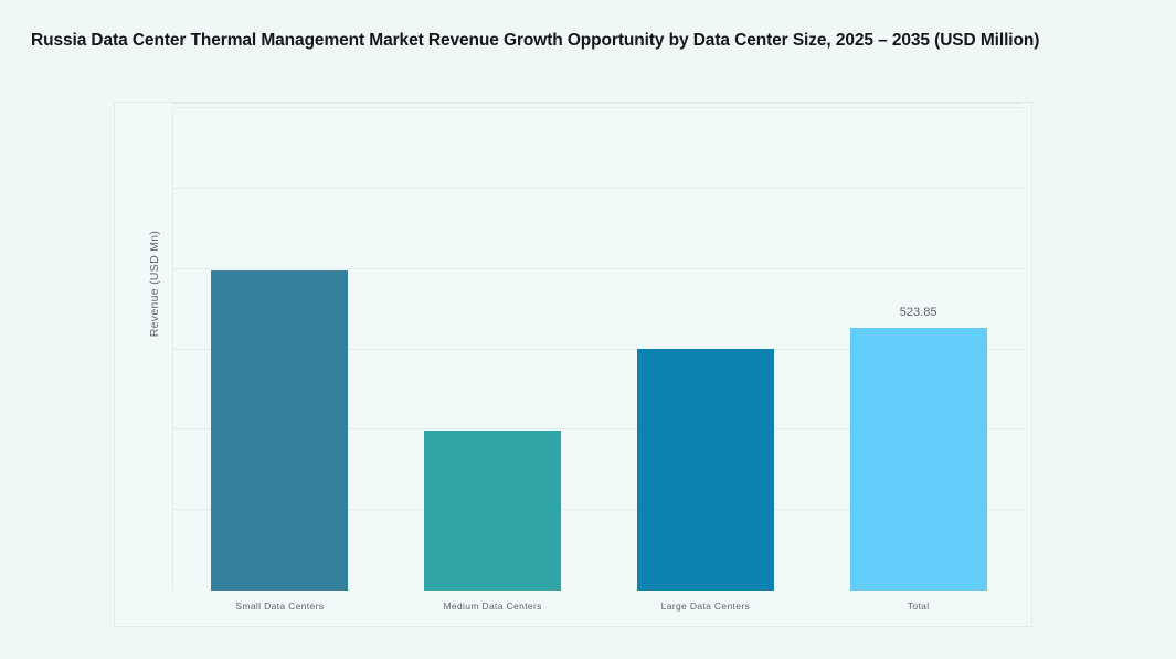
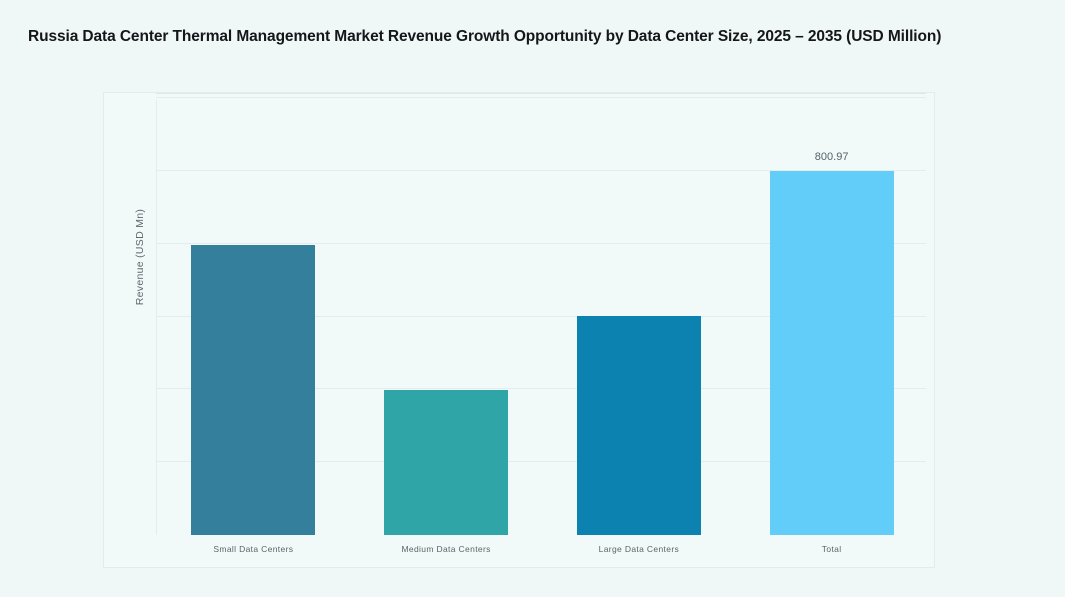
Total: 523.85 -> 800.97
